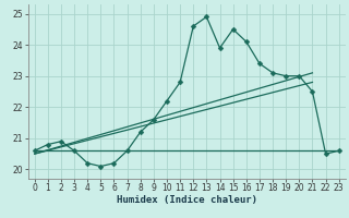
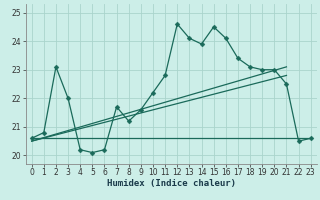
2: 20.9 -> 23.1
3: 20.6 -> 22.0
7: 20.6 -> 21.7
13: 24.9 -> 24.1
